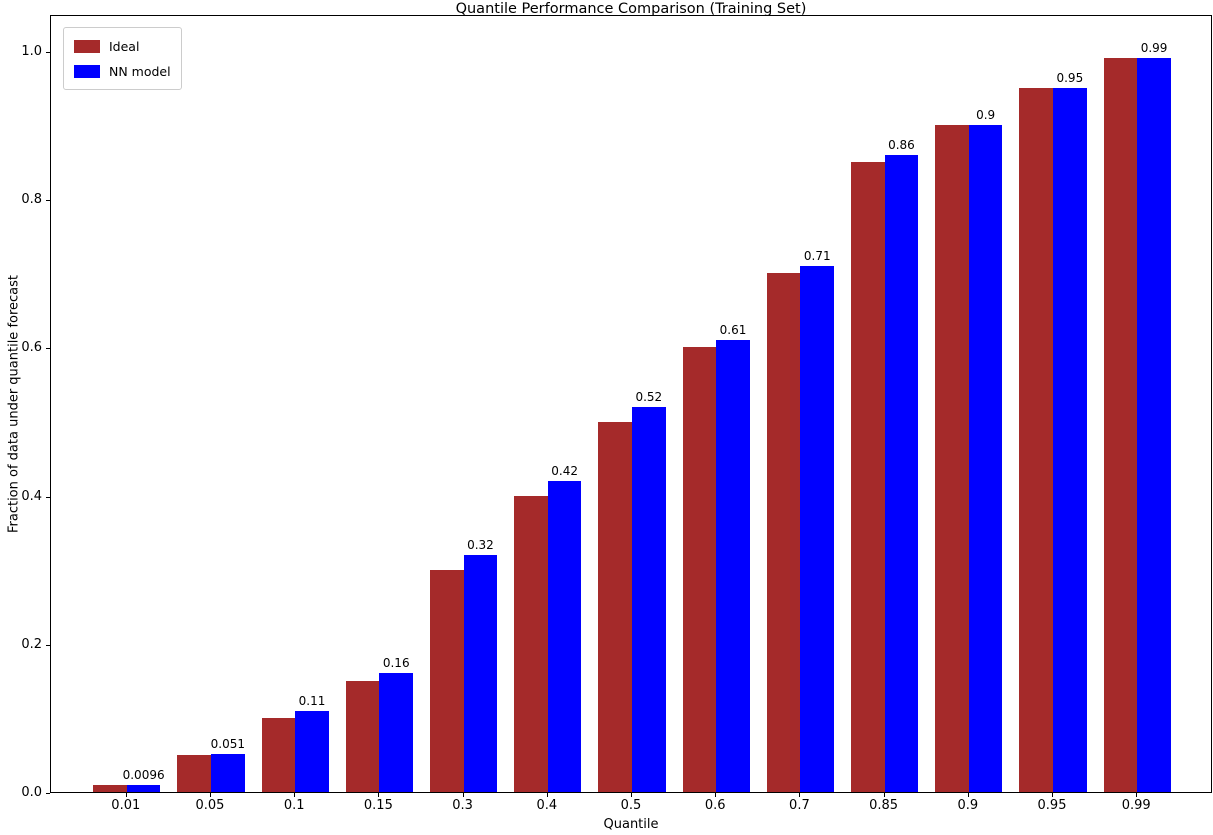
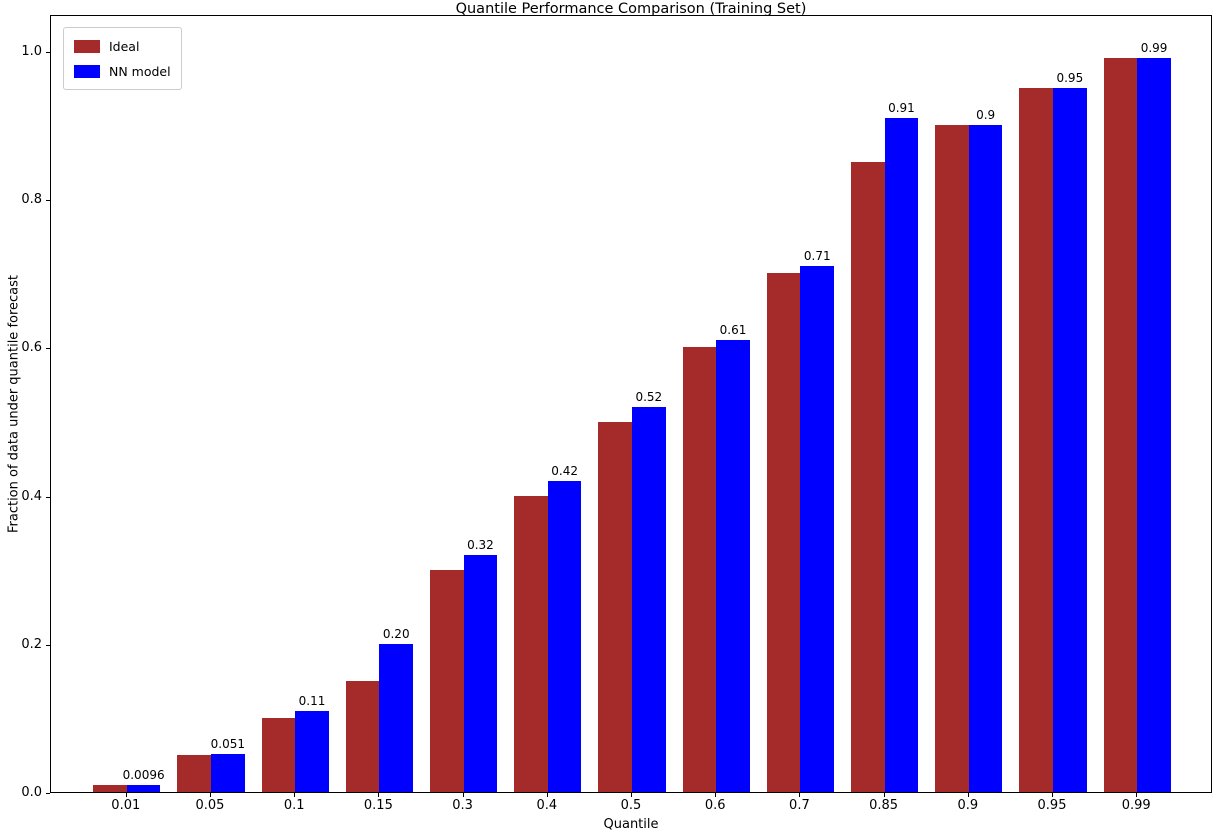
NN model/0.15: 0.16 -> 0.20
NN model/0.85: 0.86 -> 0.91
